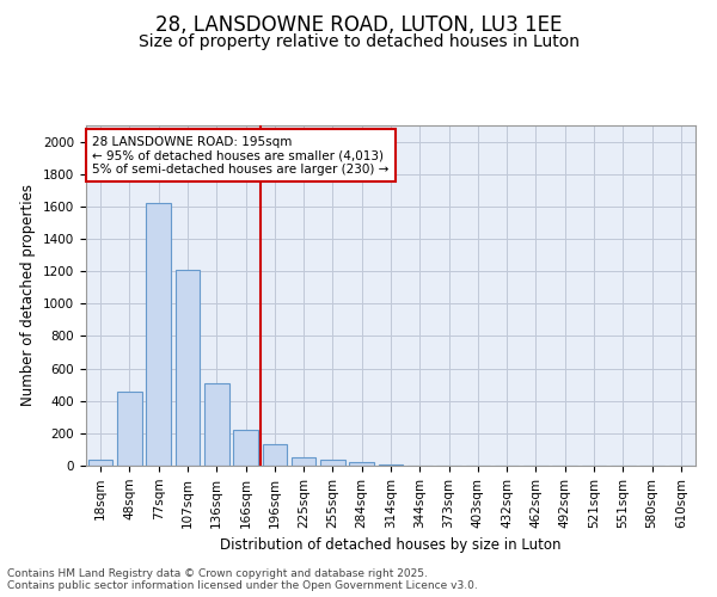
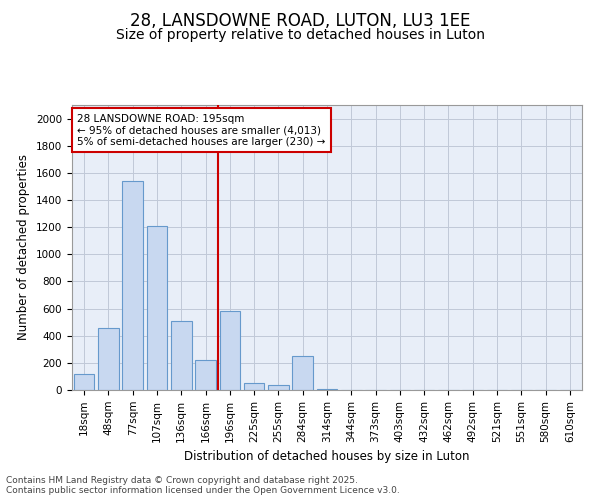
18sqm: 40 -> 120
77sqm: 1620 -> 1540
196sqm: 130 -> 580
284sqm: 20 -> 250
